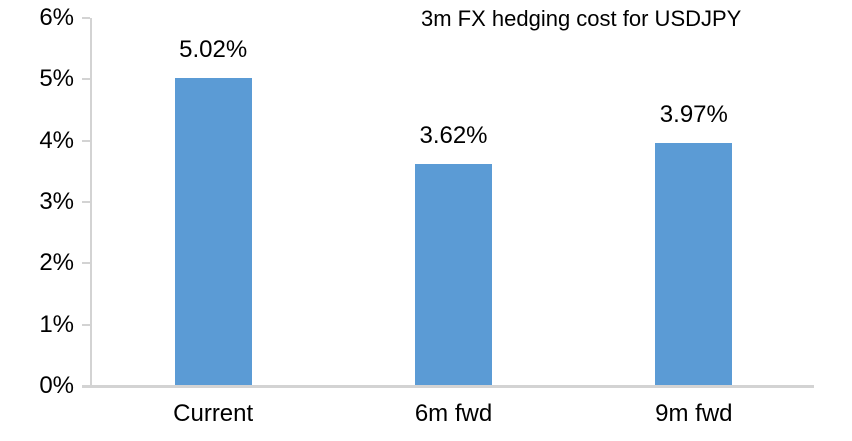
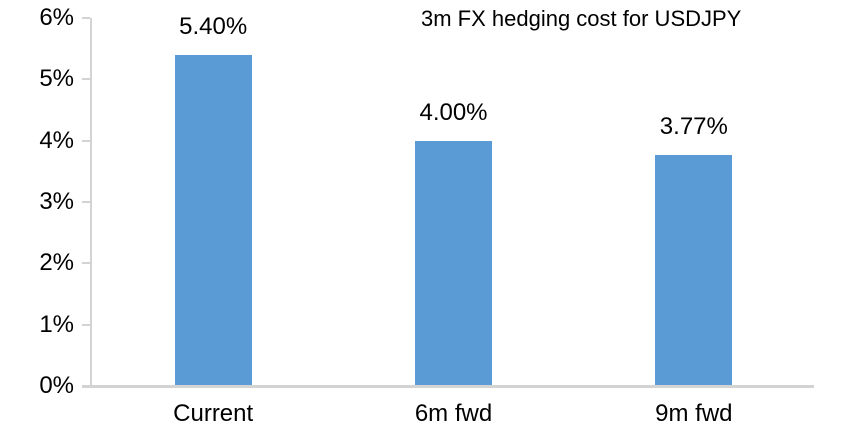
Current: 5.02% -> 5.40%
6m fwd: 3.62% -> 4.00%
9m fwd: 3.97% -> 3.77%
